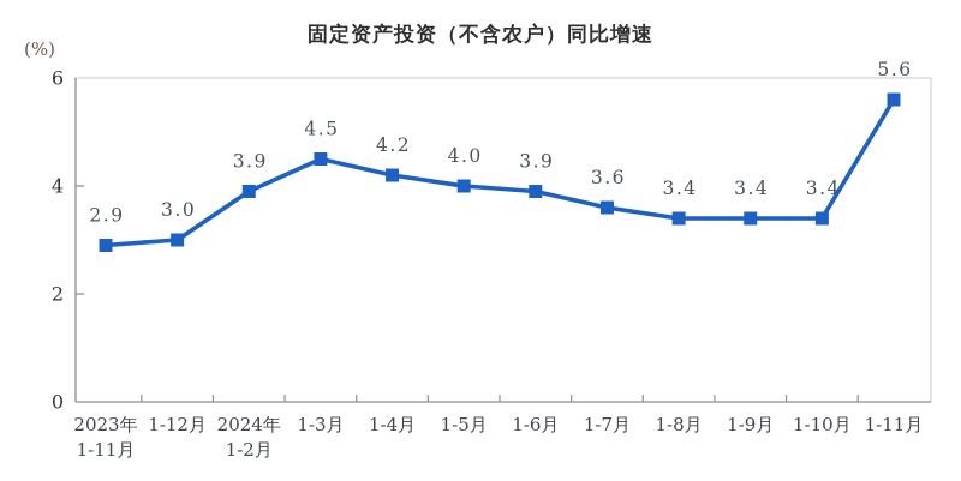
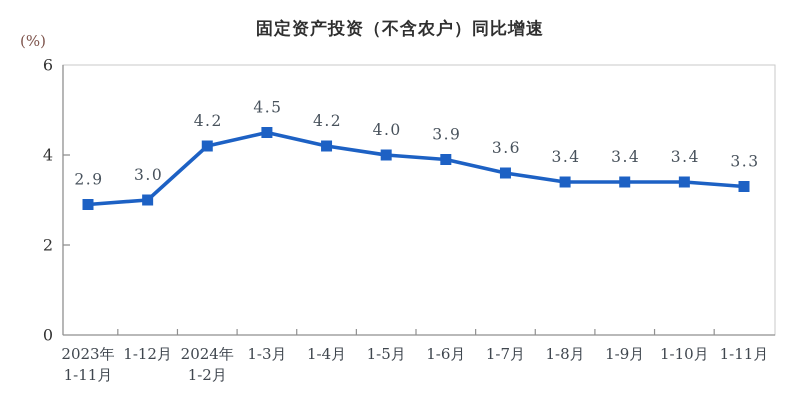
2024年 1-2月: 3.9 -> 4.2
1-11月: 5.6 -> 3.3
